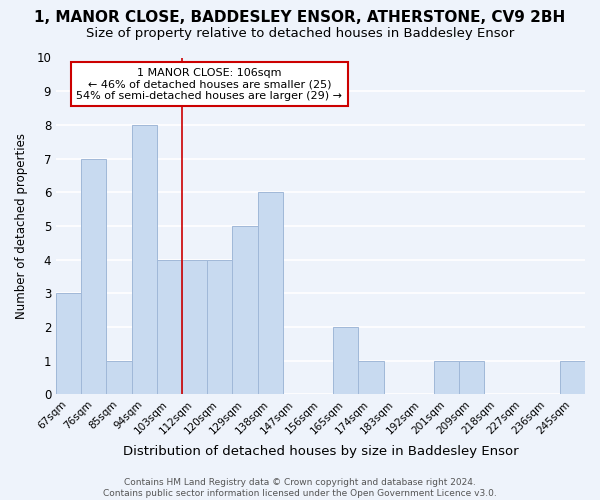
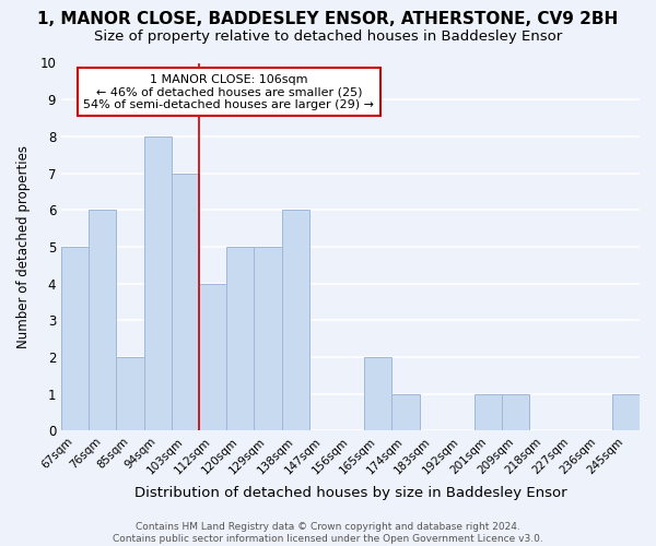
67sqm: 3 -> 5
76sqm: 7 -> 6
85sqm: 1 -> 2
103sqm: 4 -> 7
120sqm: 4 -> 5
